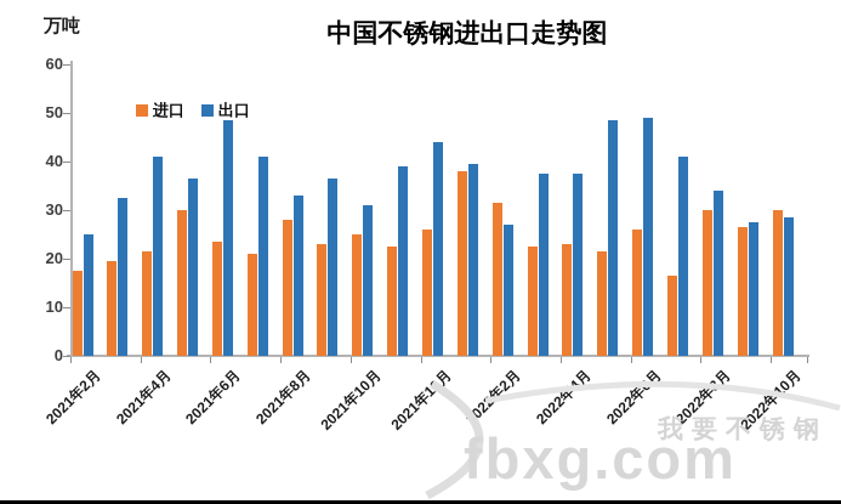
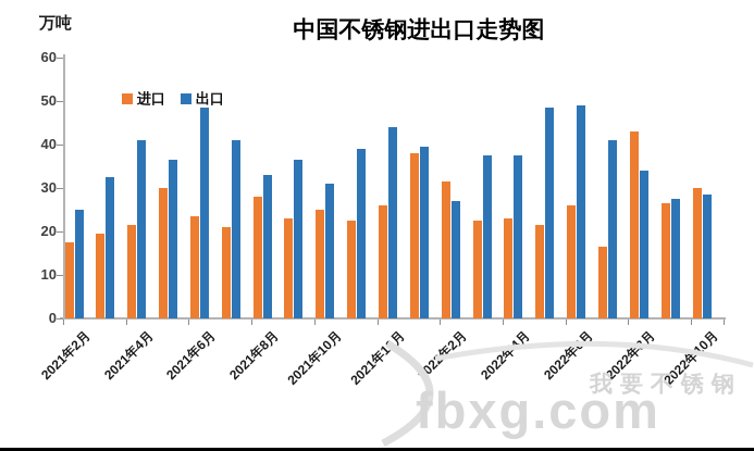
进口/2022年8月: 30 -> 43
